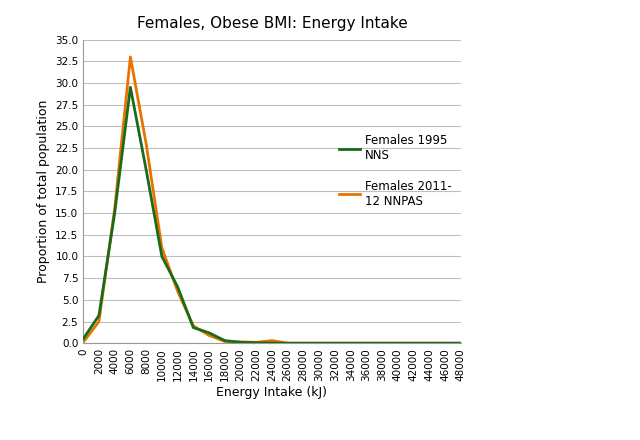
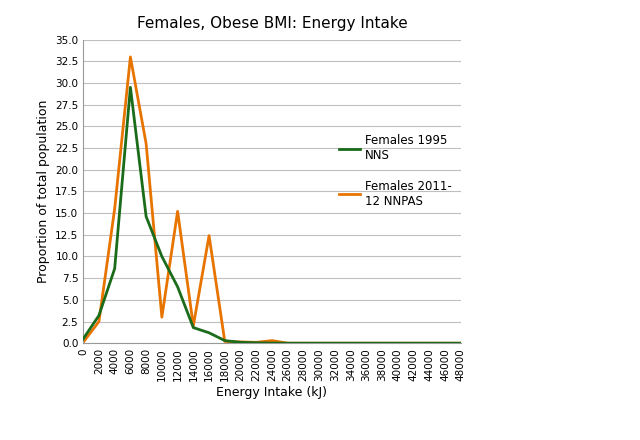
Females 1995 NNS/4000: 15.0 -> 8.6
Females 1995 NNS/8000: 20.0 -> 14.6
Females 2011- 12 NNPAS/10000: 11.0 -> 3.0
Females 2011- 12 NNPAS/12000: 6.0 -> 15.2
Females 2011- 12 NNPAS/16000: 0.9 -> 12.4
